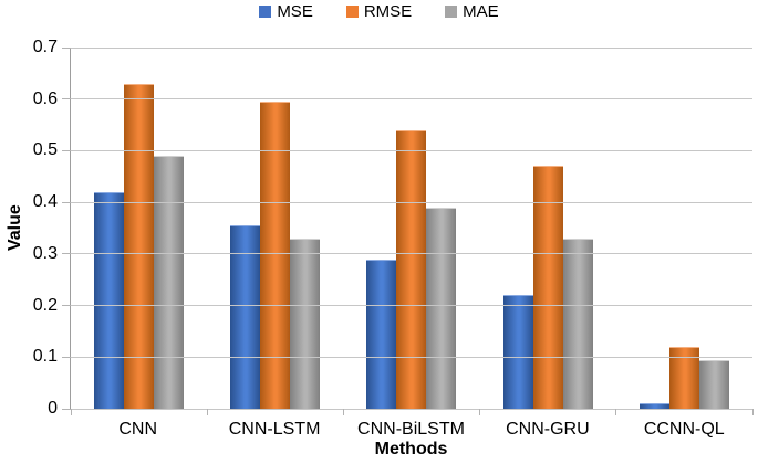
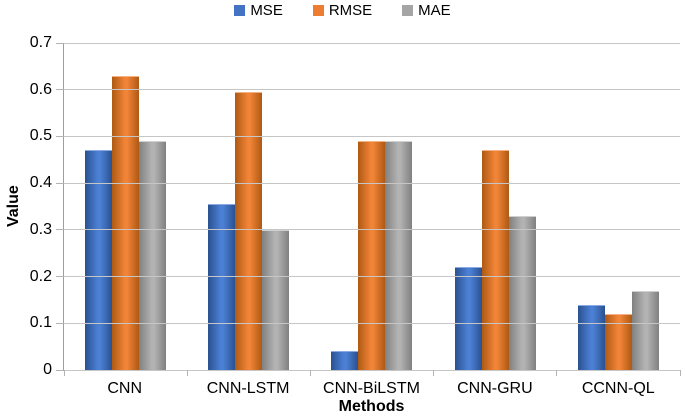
MSE/CNN: 0.42 -> 0.47
MAE/CNN-LSTM: 0.33 -> 0.30
MSE/CNN-BiLSTM: 0.29 -> 0.04
RMSE/CNN-BiLSTM: 0.54 -> 0.49
MAE/CNN-BiLSTM: 0.39 -> 0.49
MSE/CCNN-QL: 0.01 -> 0.14
MAE/CCNN-QL: 0.10 -> 0.17
